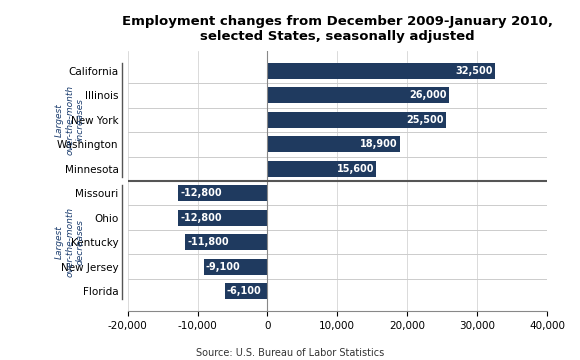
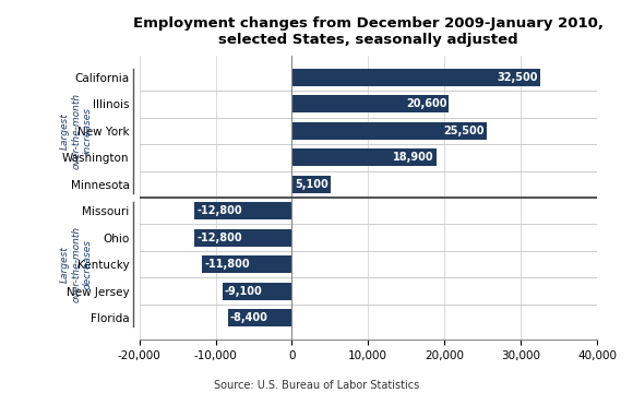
Illinois: 26,000 -> 20,600
Minnesota: 15,600 -> 5,100
Florida: -6,100 -> -8,400
